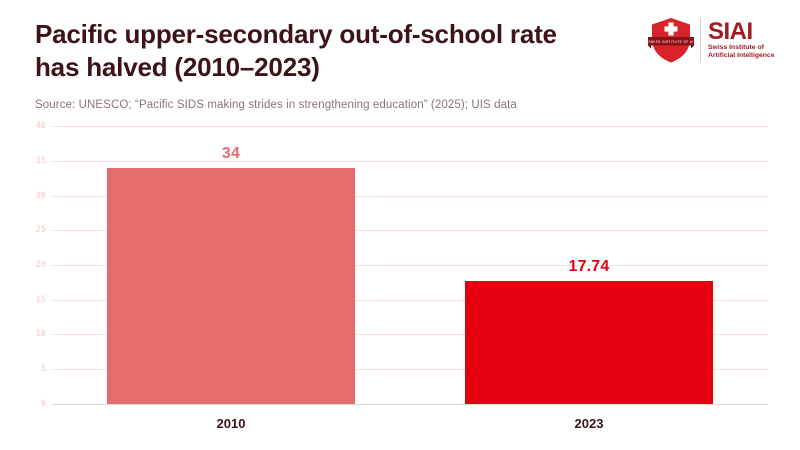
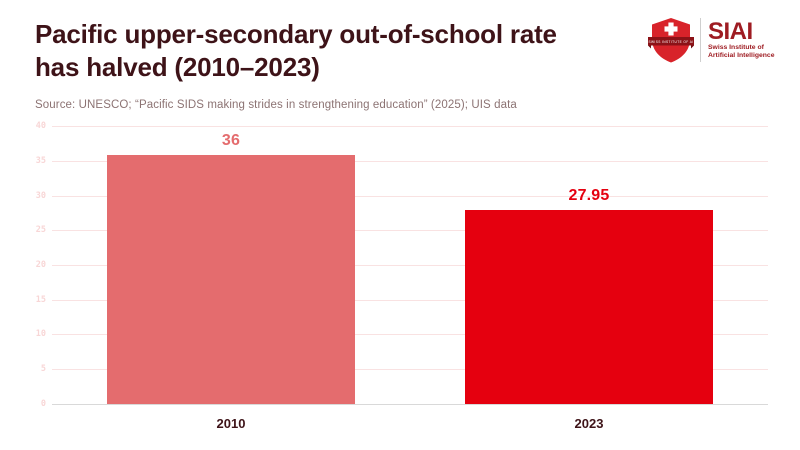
2010: 34 -> 36
2023: 17.74 -> 27.95
